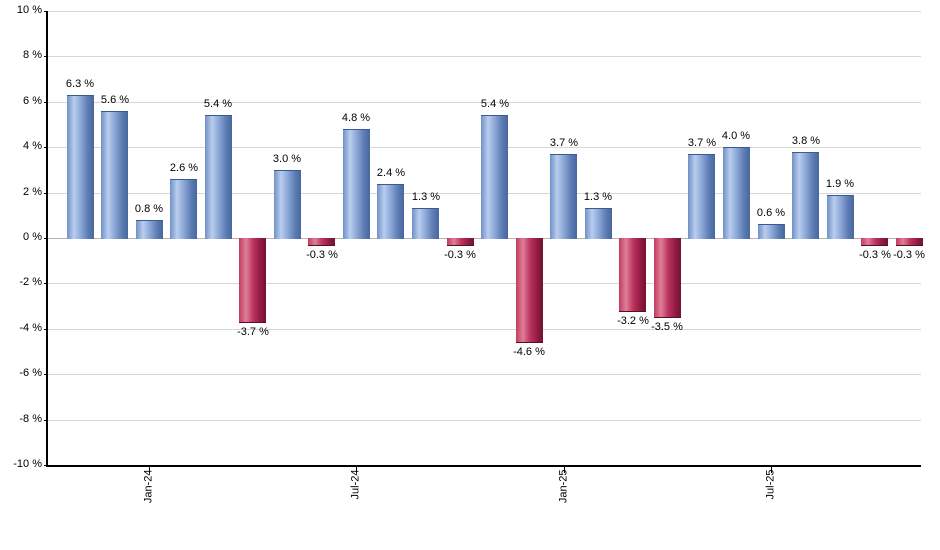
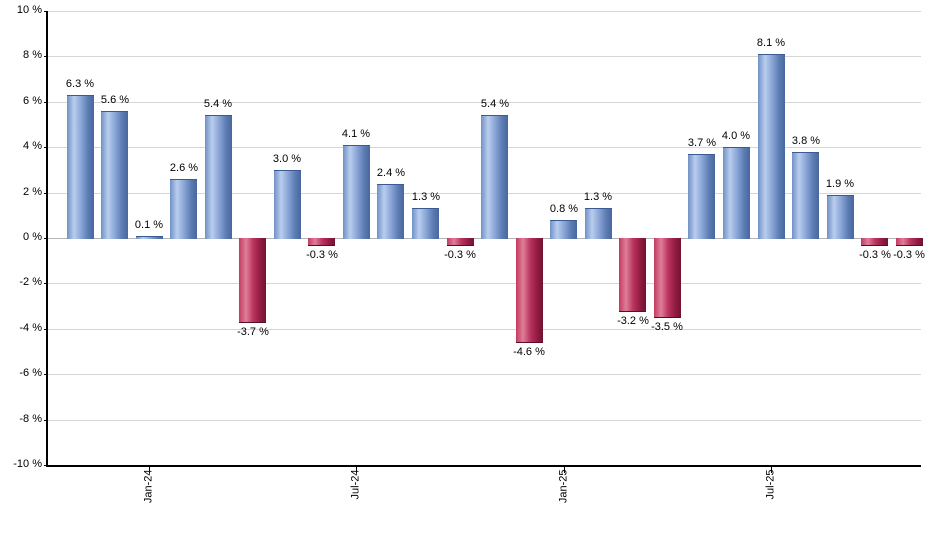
Jan-24: 0.8 -> 0.1
Jul-24: 4.8 -> 4.1
Jan-25: 3.7 -> 0.8
Jul-25: 0.6 -> 8.1
